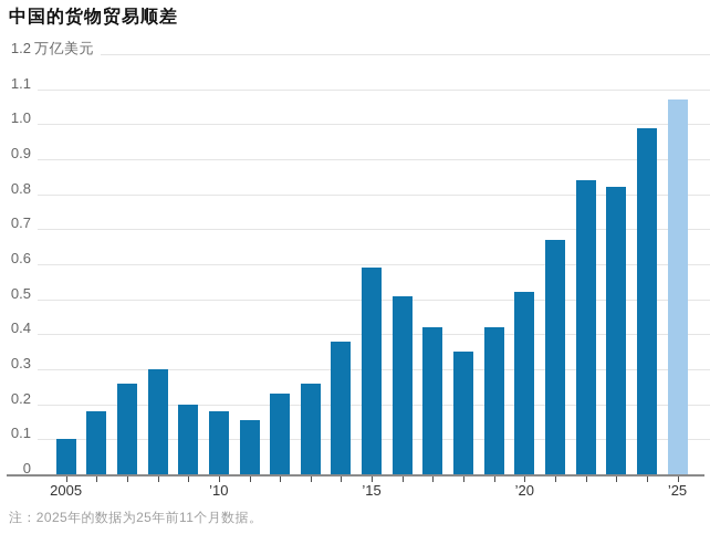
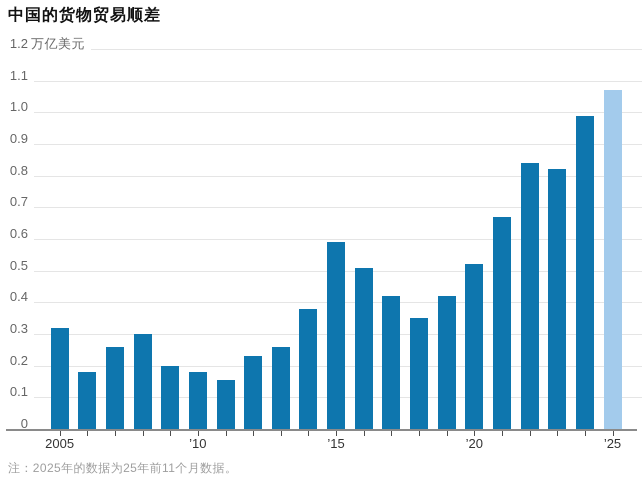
2005: 0.10 -> 0.32
